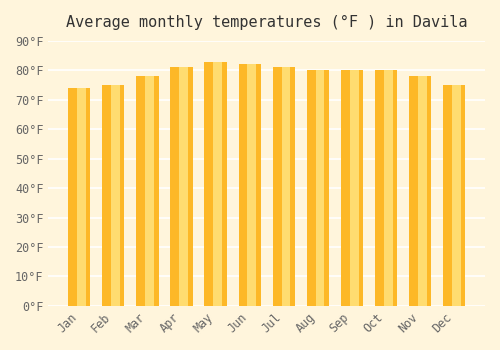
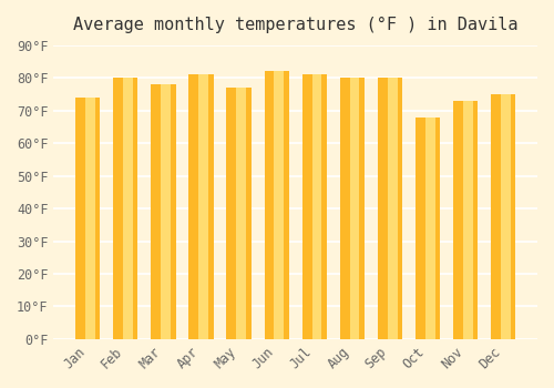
Feb: 75°F -> 80°F
May: 83°F -> 77°F
Oct: 80°F -> 68°F
Nov: 78°F -> 73°F
